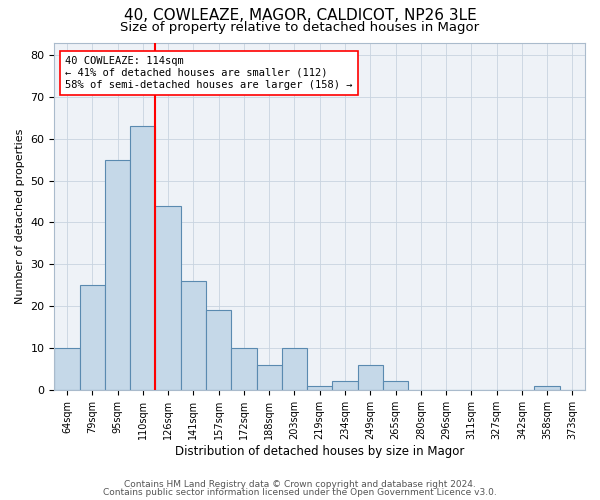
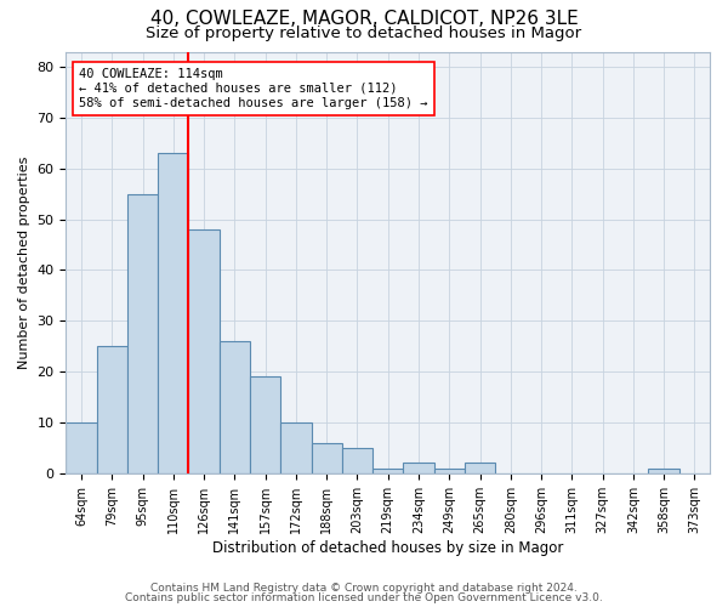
126sqm: 44 -> 48
203sqm: 10 -> 5
249sqm: 6 -> 1
